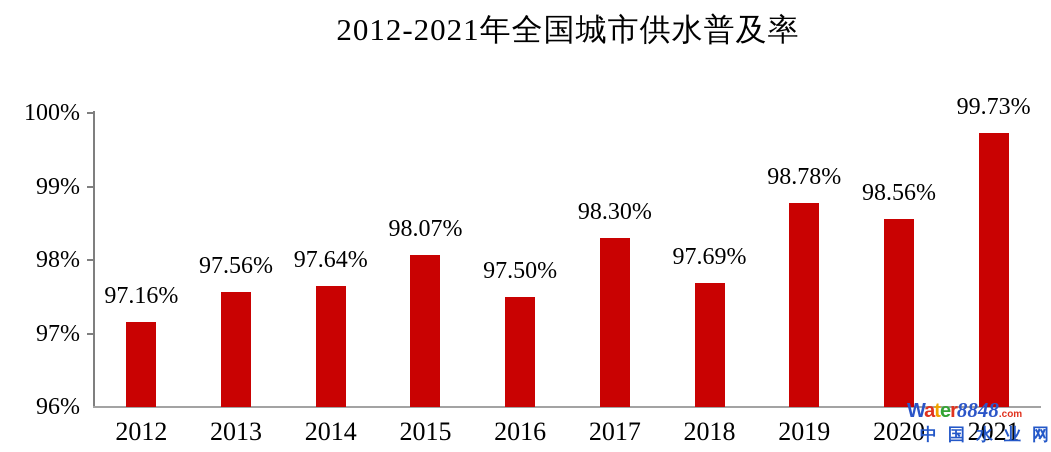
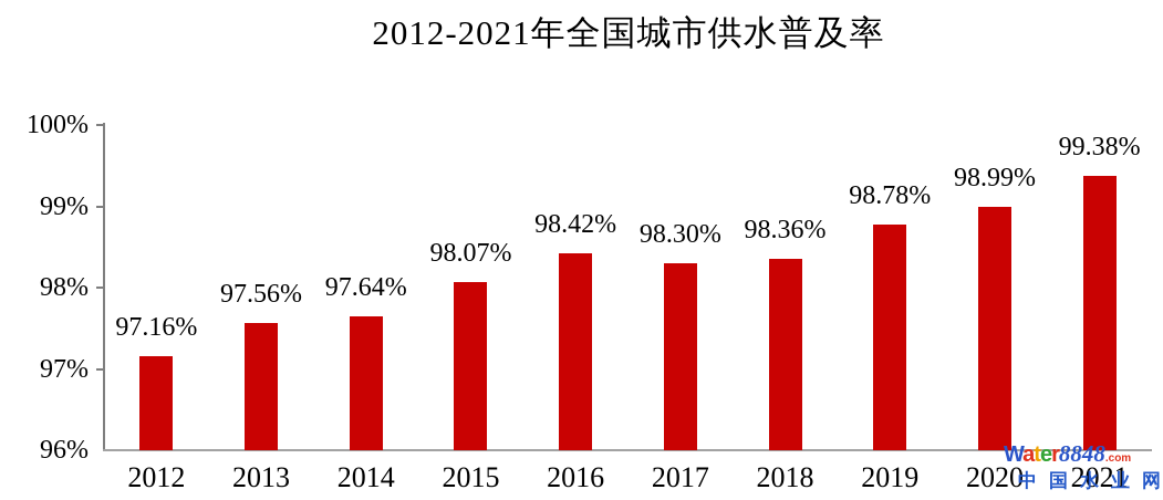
2016: 97.50% -> 98.42%
2018: 97.69% -> 98.36%
2020: 98.56% -> 98.99%
2021: 99.73% -> 99.38%
